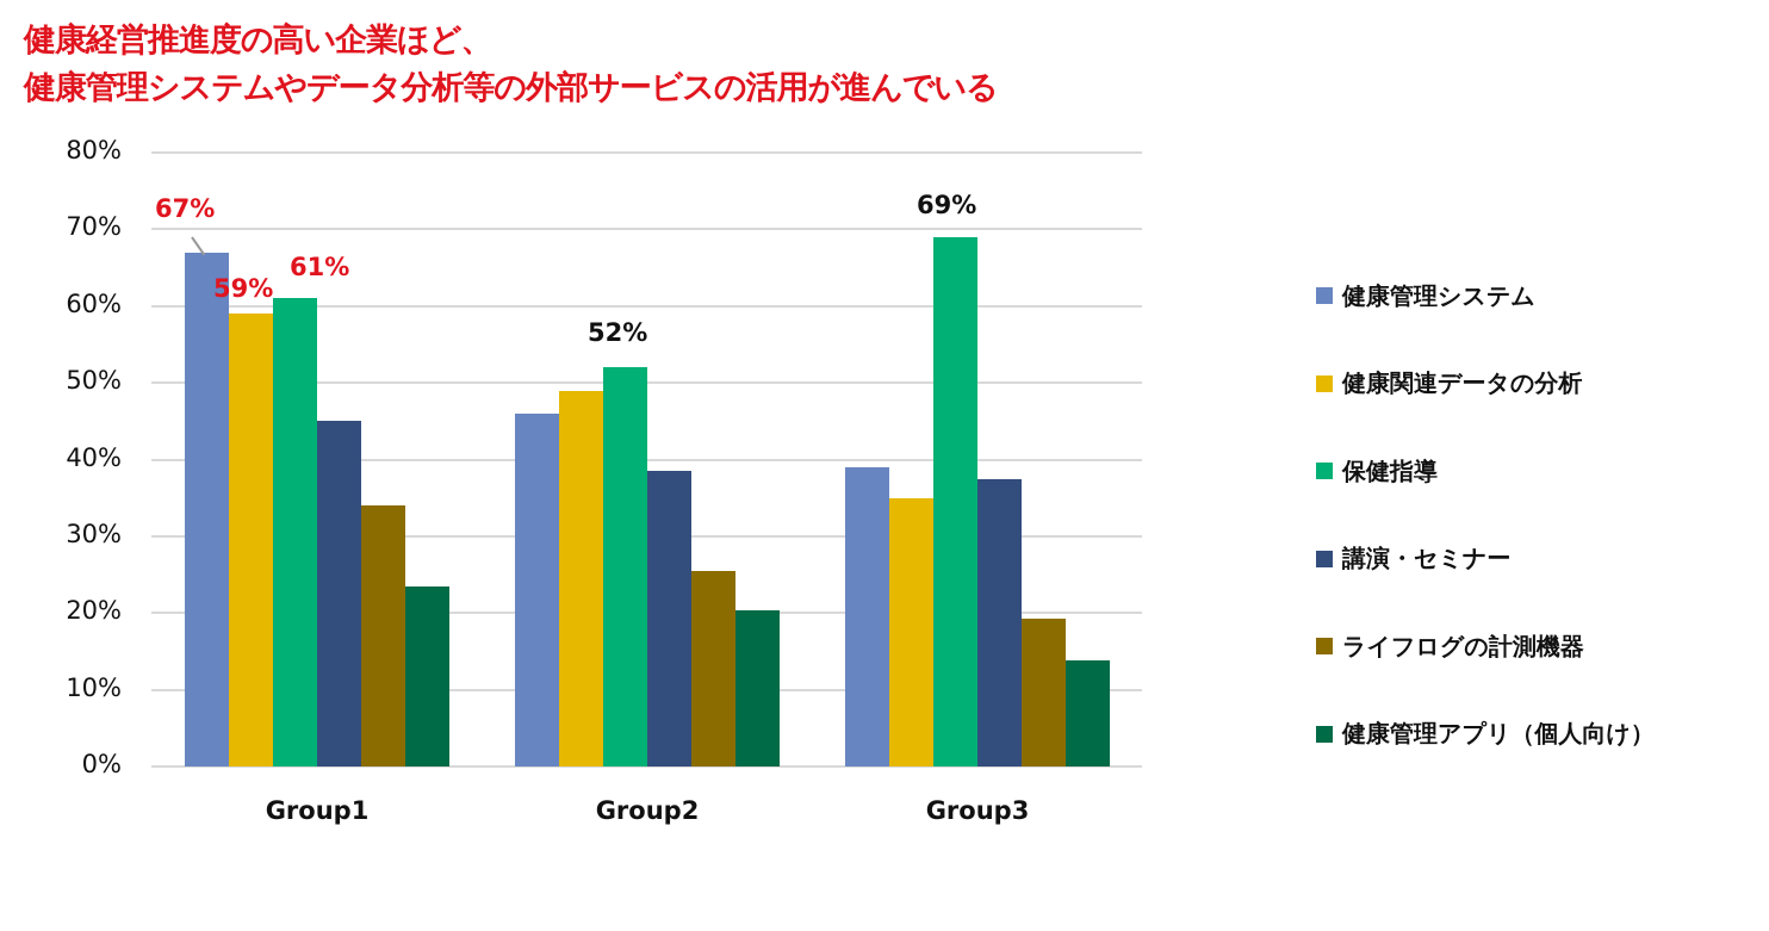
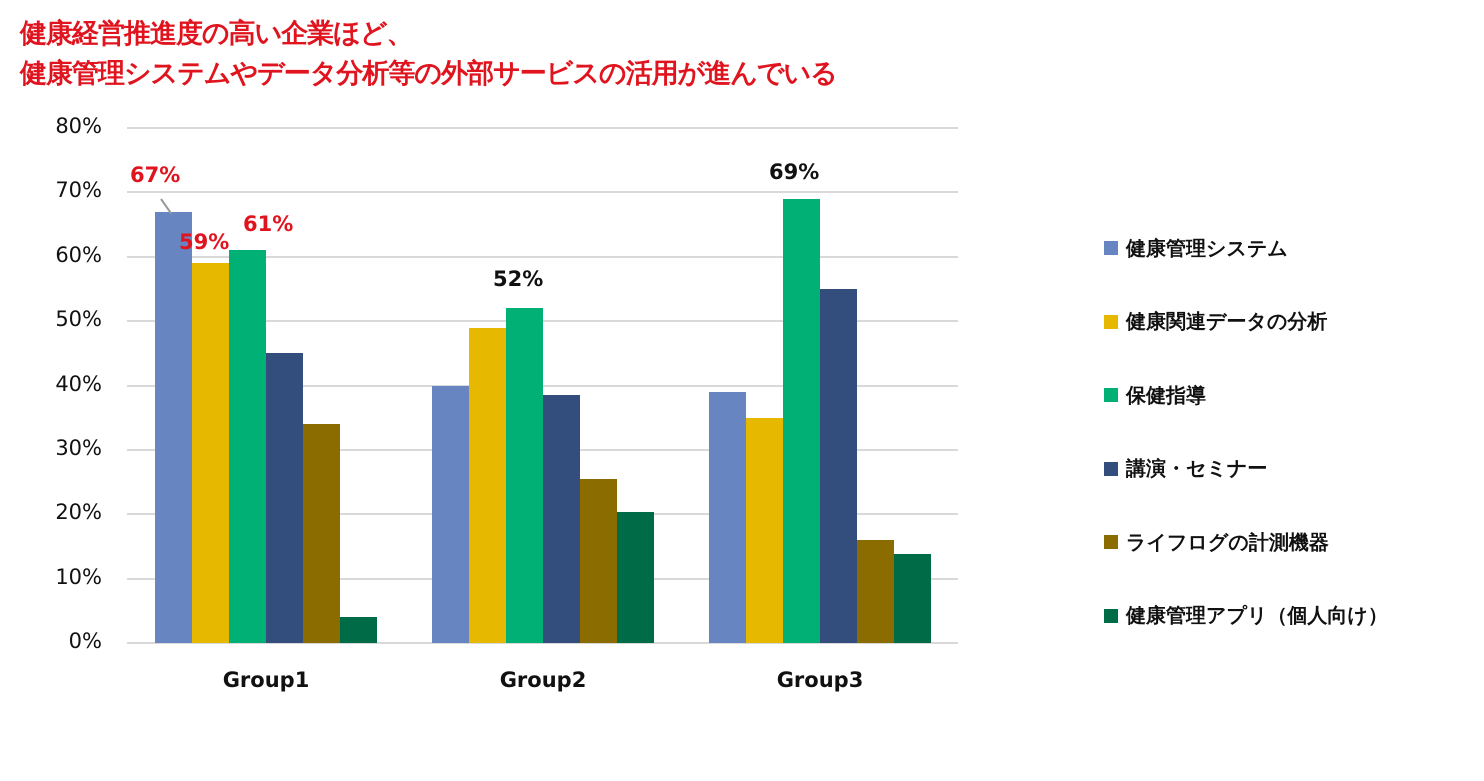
健康管理アプリ（個人向け）/Group1: 24% -> 4%
健康管理システム/Group2: 46% -> 40%
講演・セミナー/Group3: 38% -> 55%
ライフログの計測機器/Group3: 19% -> 16%
